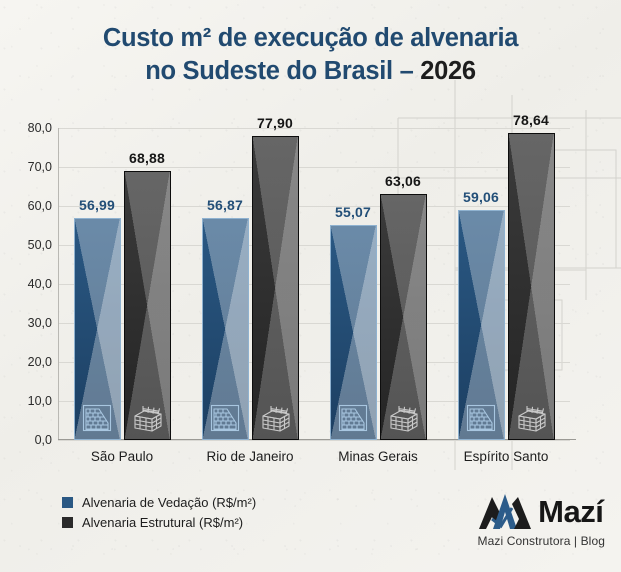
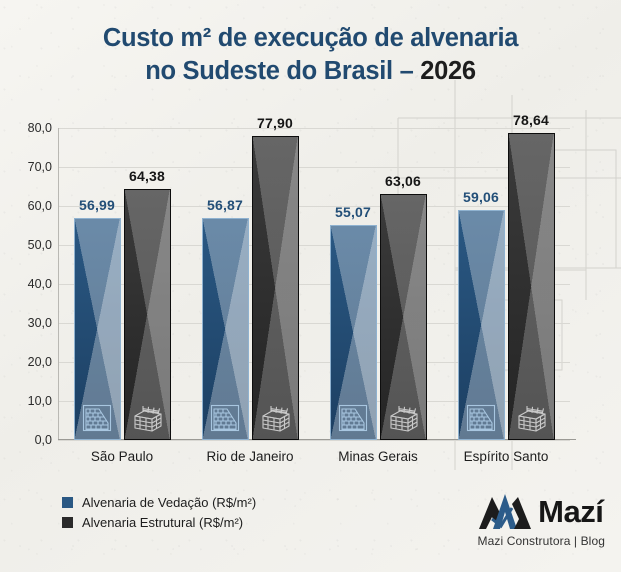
Alvenaria Estrutural (R$/m²)/São Paulo: 68,88 -> 64,38
